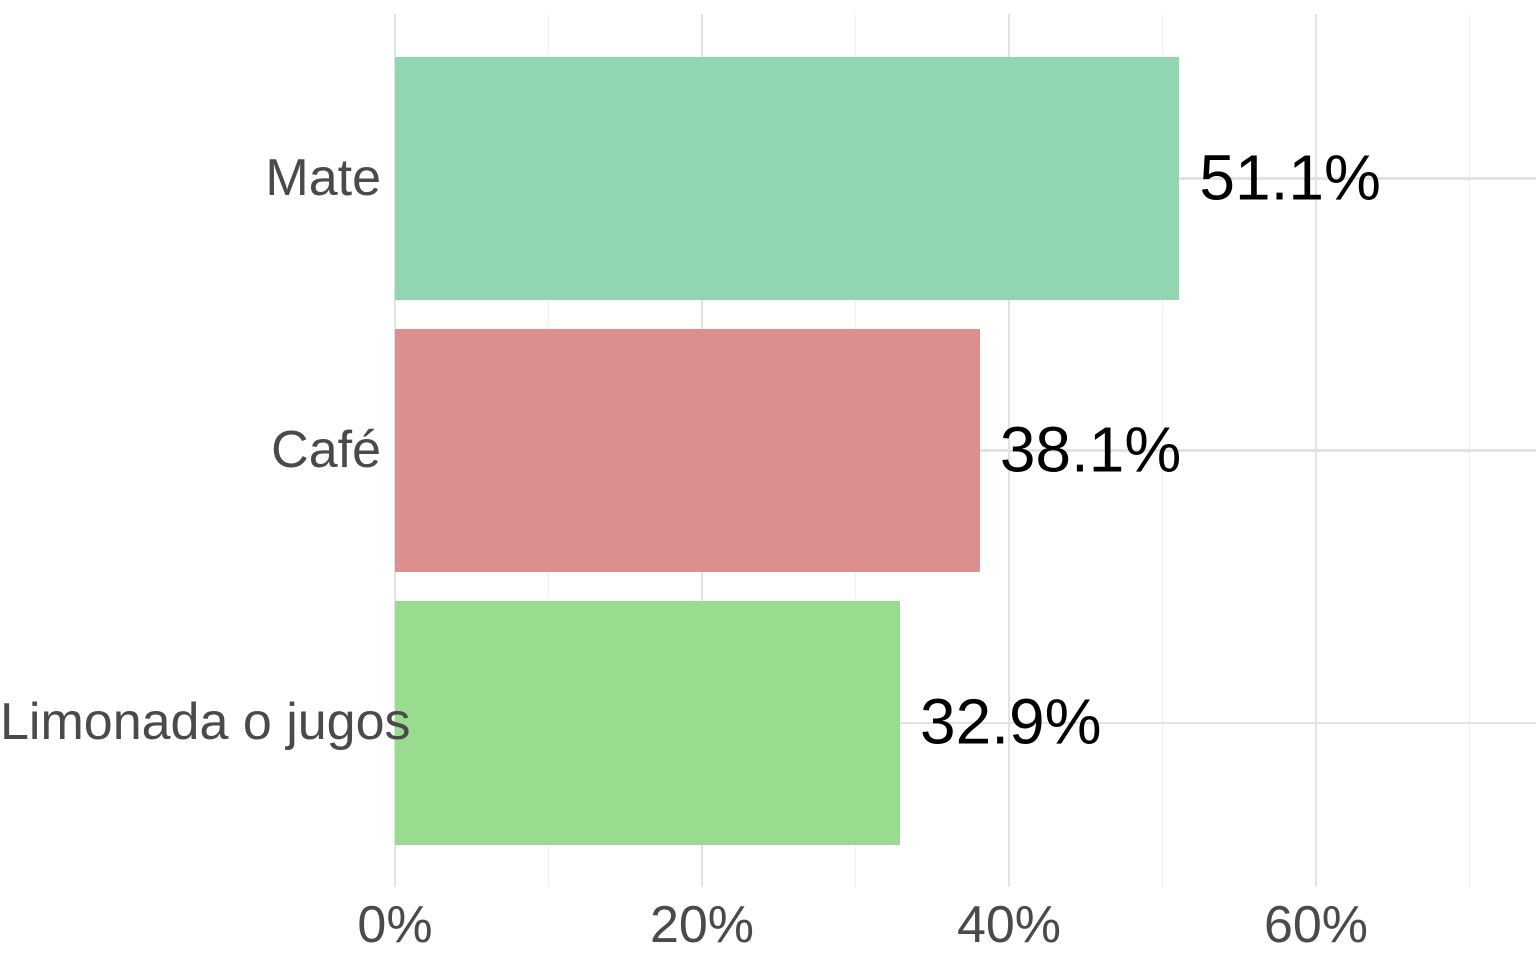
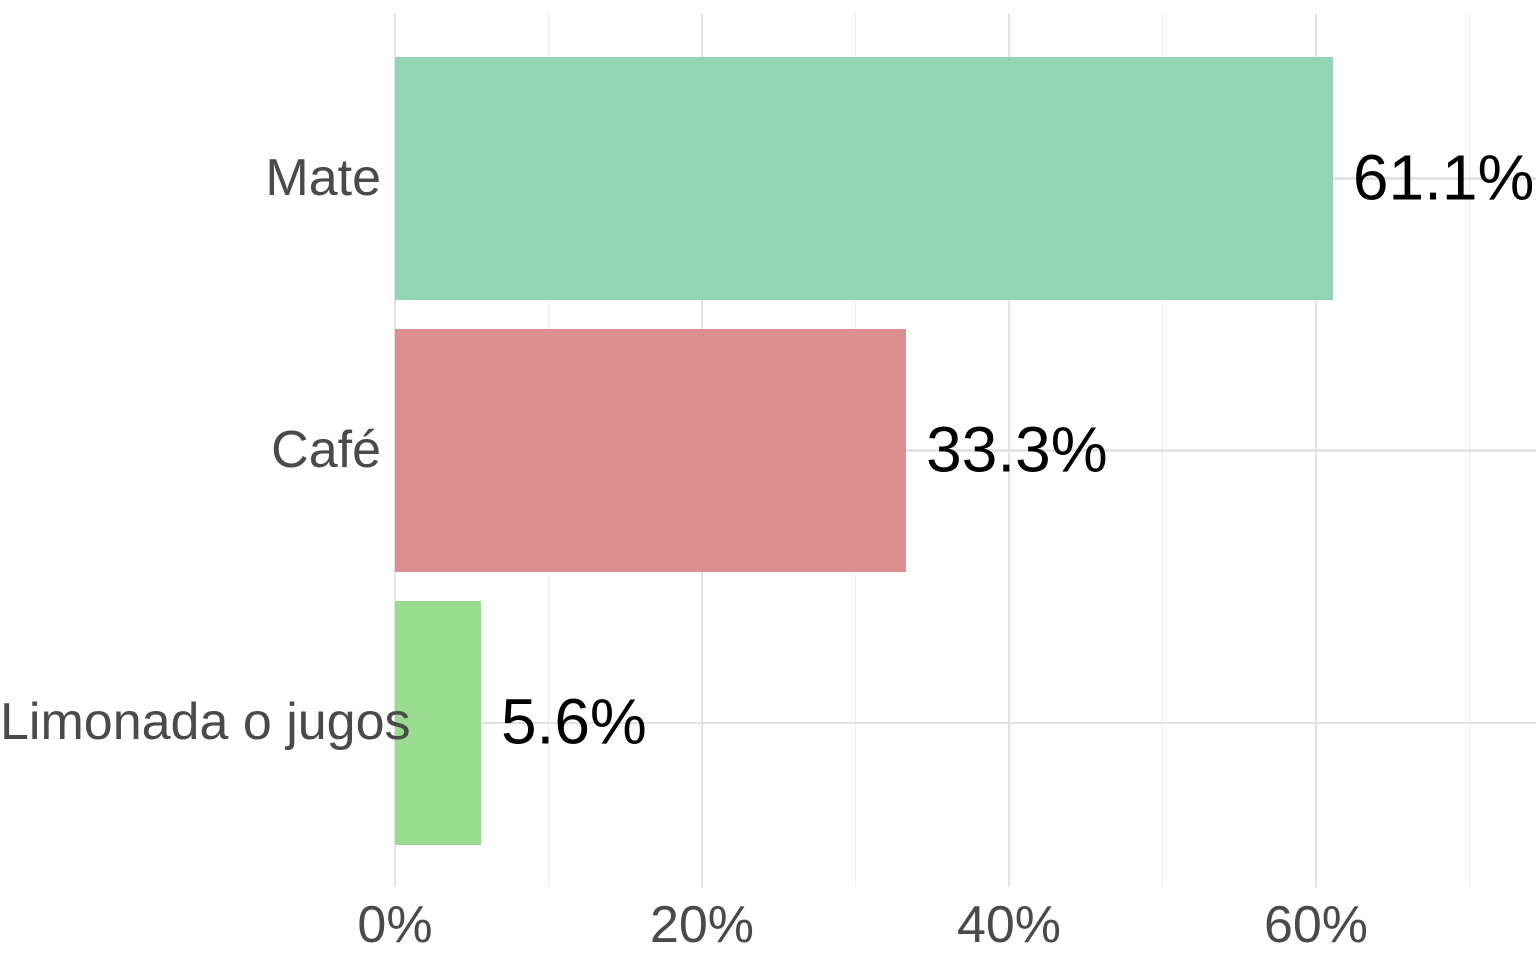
Mate: 51.1% -> 61.1%
Café: 38.1% -> 33.3%
Limonada o jugos: 32.9% -> 5.6%
